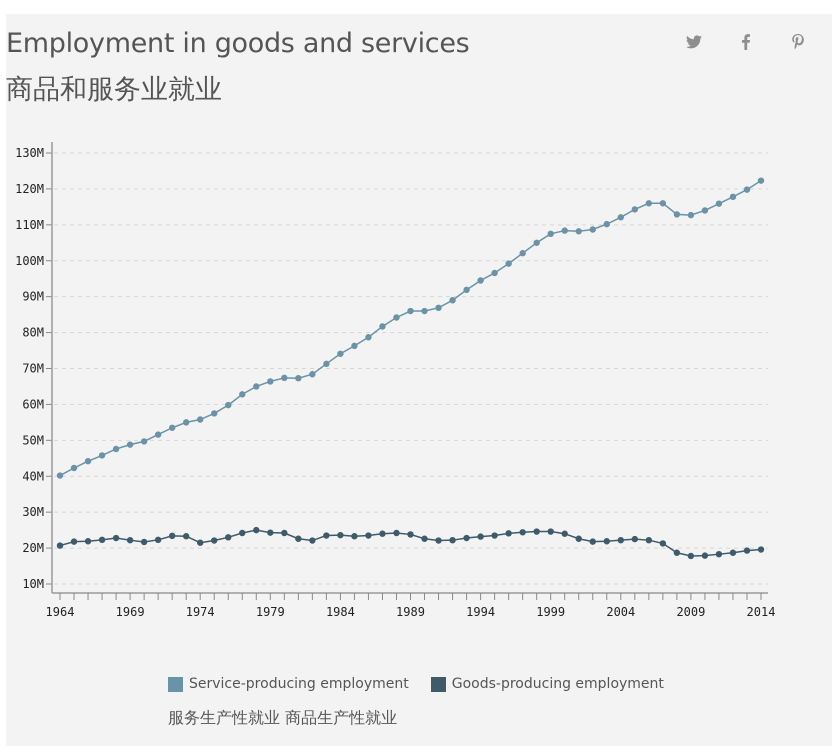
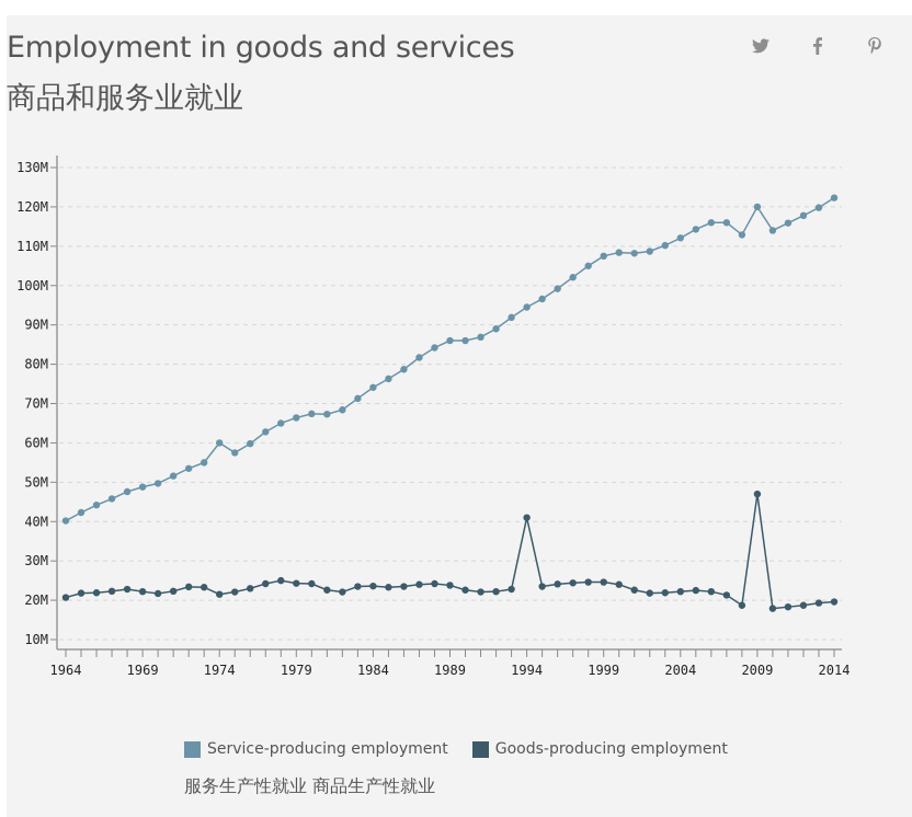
Service-producing employment/1974: 56M -> 60M
Goods-producing employment/1994: 23M -> 41M
Service-producing employment/2009: 113M -> 120M
Goods-producing employment/2009: 18M -> 47M
